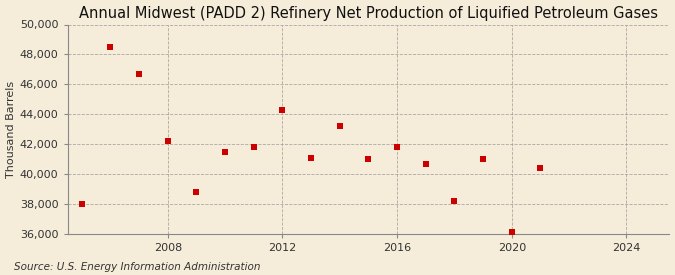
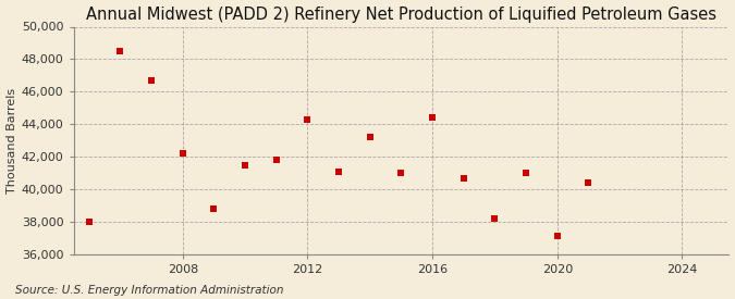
2016: 41,800 -> 44,400
2020: 36,100 -> 37,100
